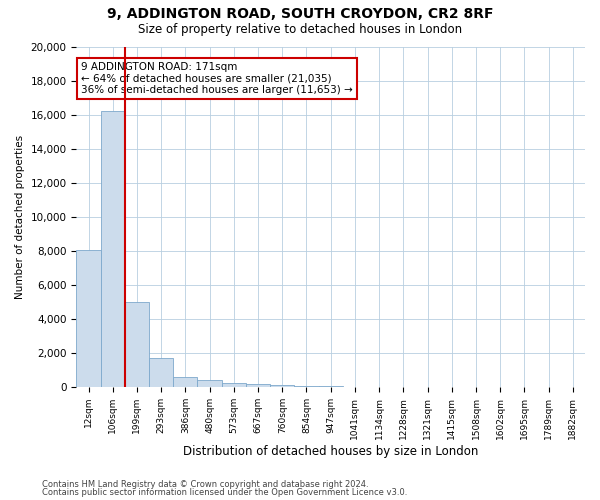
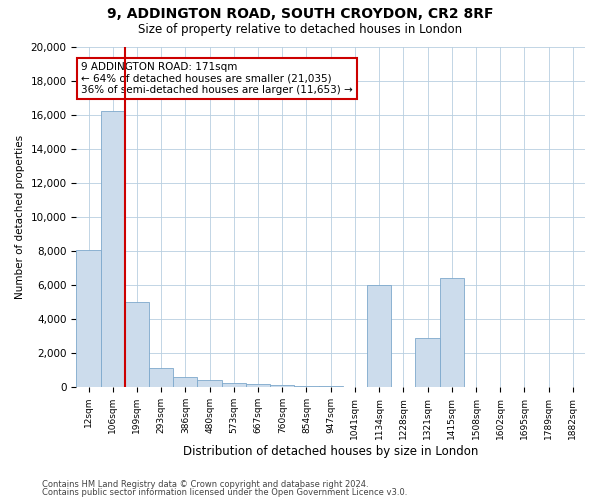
293sqm: 1,700 -> 1,100
1134sqm: 0 -> 6,000
1321sqm: 0 -> 2,900
1415sqm: 0 -> 6,400
